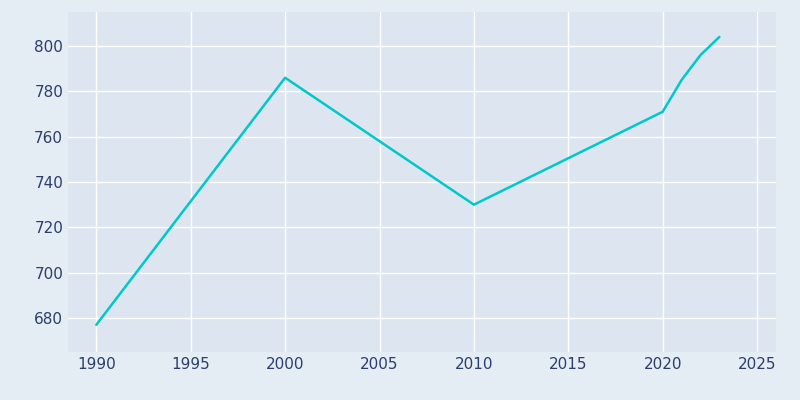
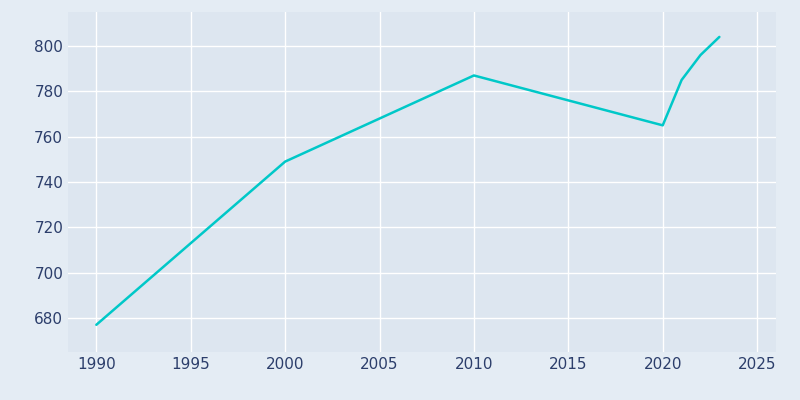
2000: 786 -> 749
2010: 730 -> 787
2020: 771 -> 765
